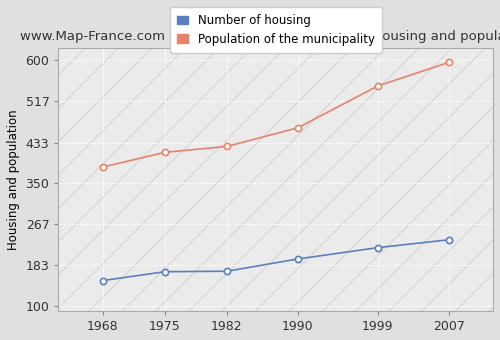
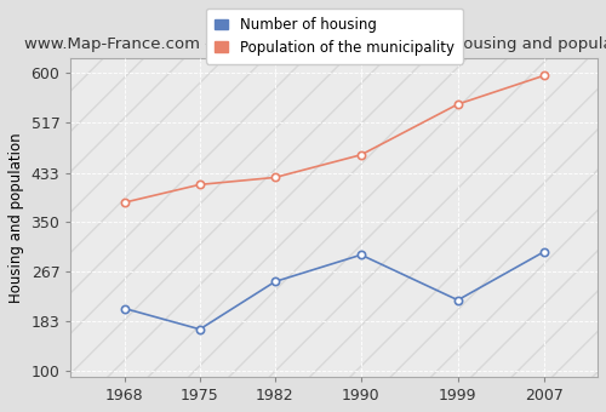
Number of housing/1968: 152 -> 205
Number of housing/1982: 171 -> 250
Number of housing/1990: 196 -> 295
Number of housing/2007: 235 -> 300
